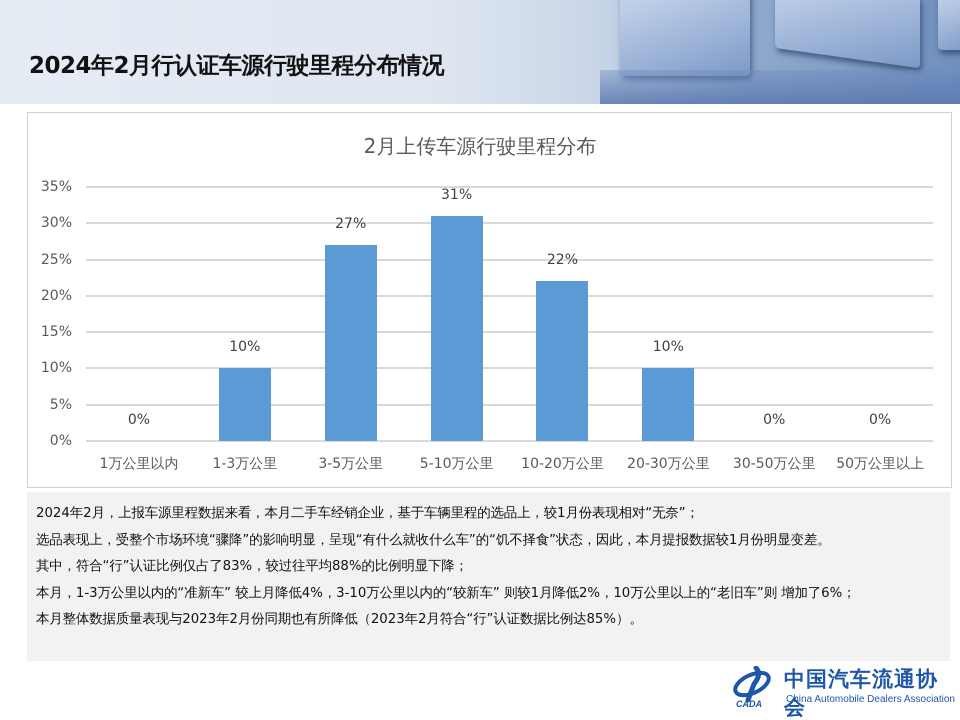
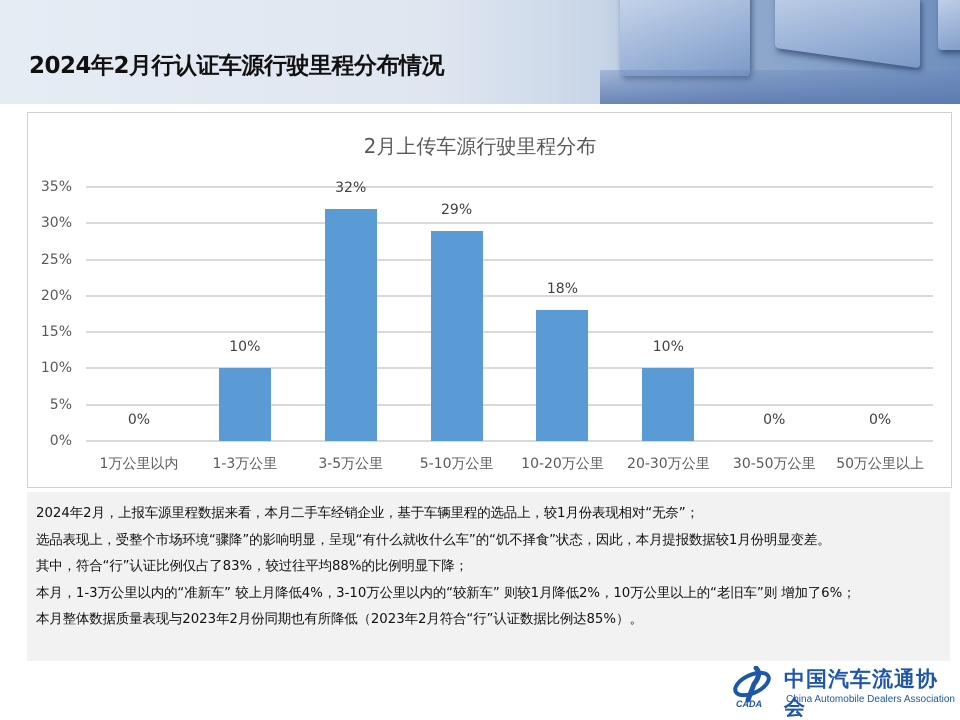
3-5万公里: 27% -> 32%
5-10万公里: 31% -> 29%
10-20万公里: 22% -> 18%
